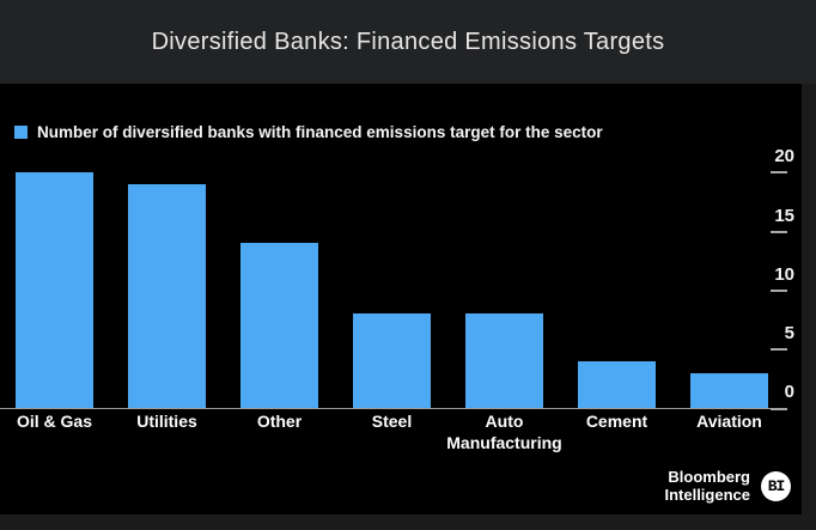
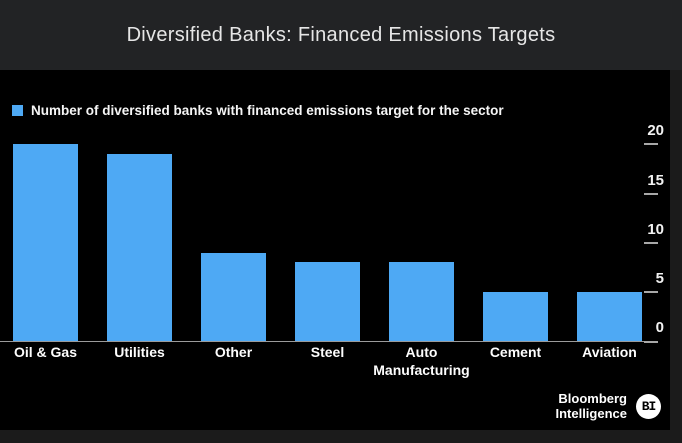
Other: 14 -> 9
Cement: 4 -> 5
Aviation: 3 -> 5
